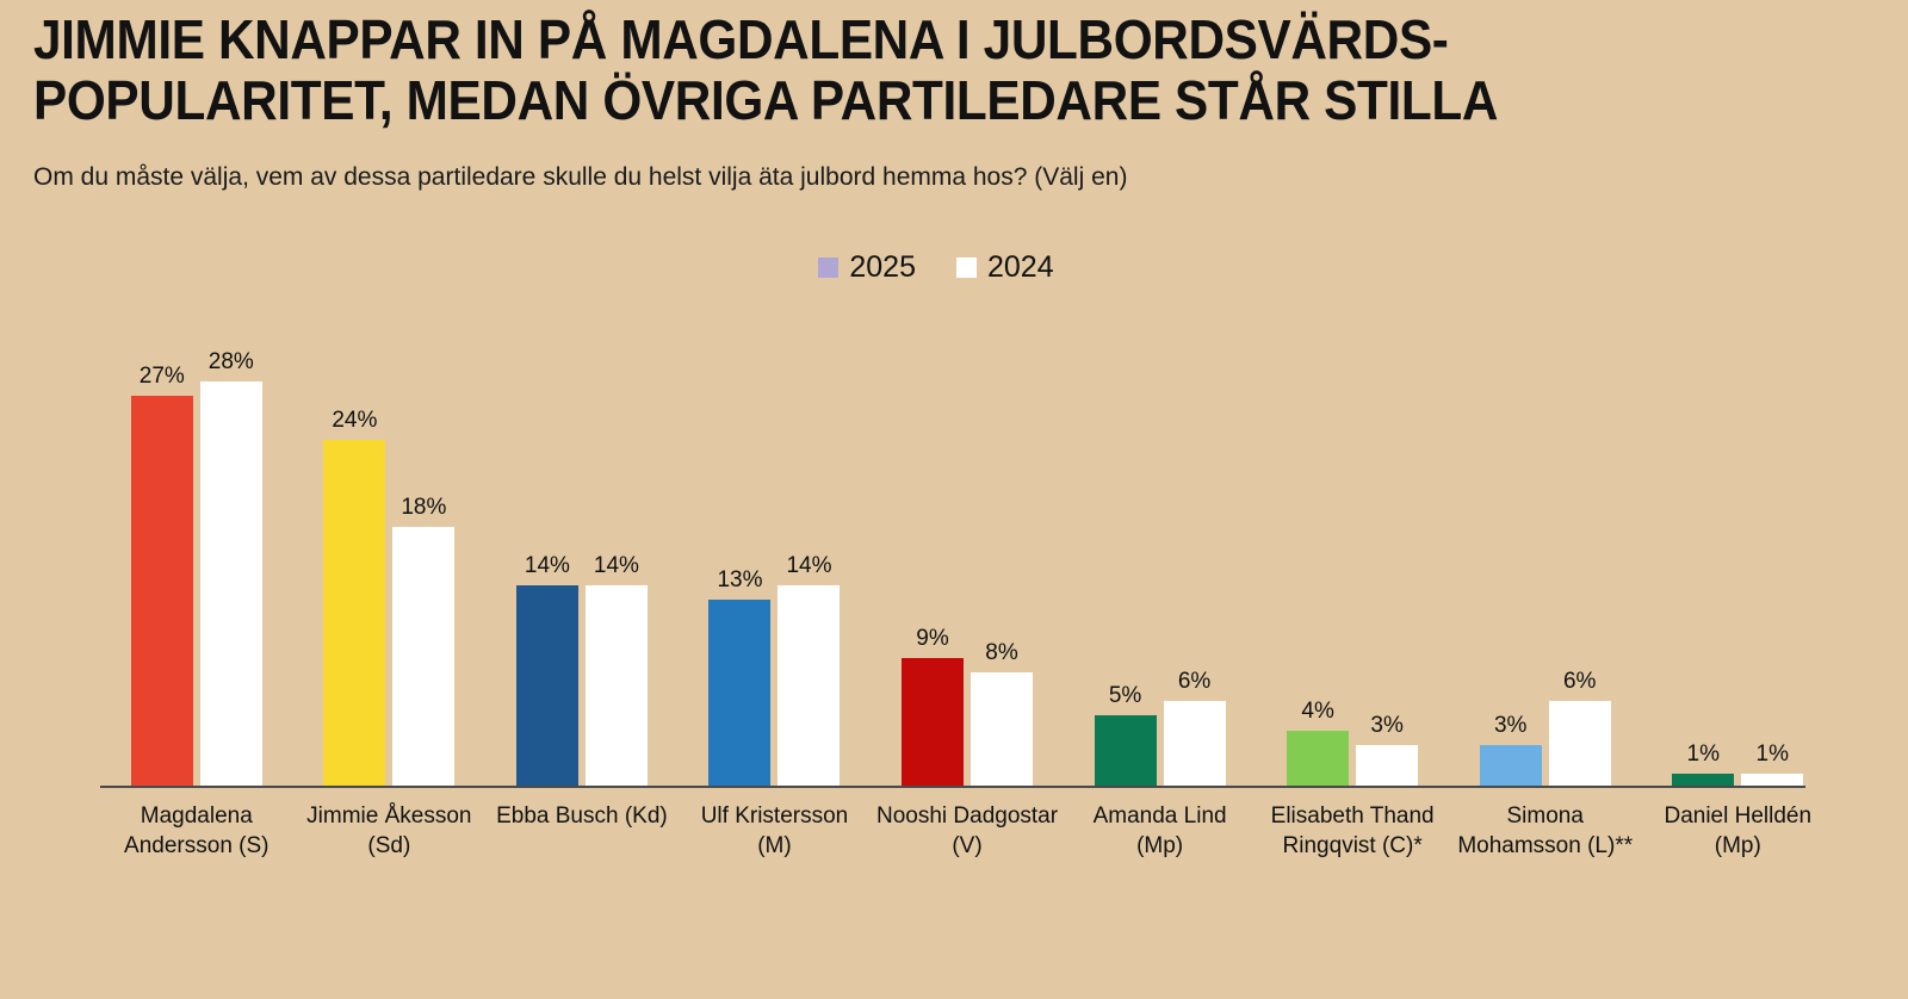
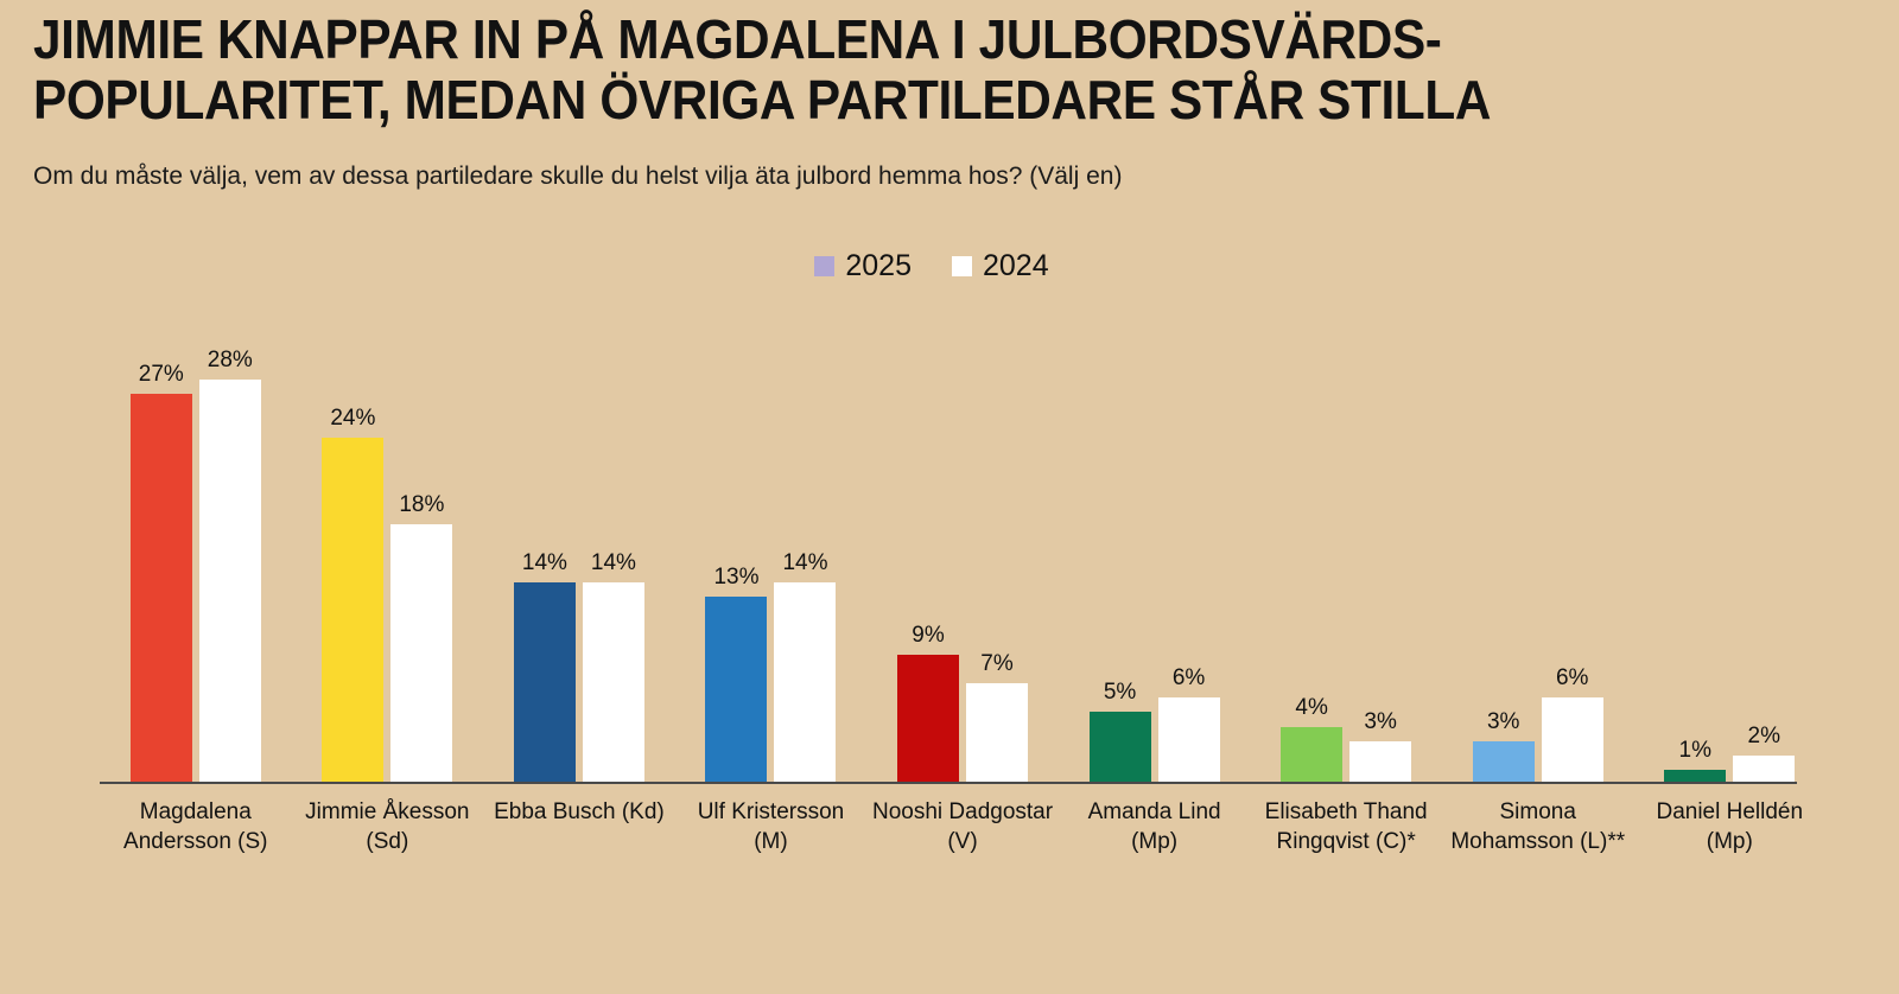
2024/Nooshi Dadgostar (V): 8% -> 7%
2024/Daniel Helldén (Mp): 1% -> 2%
